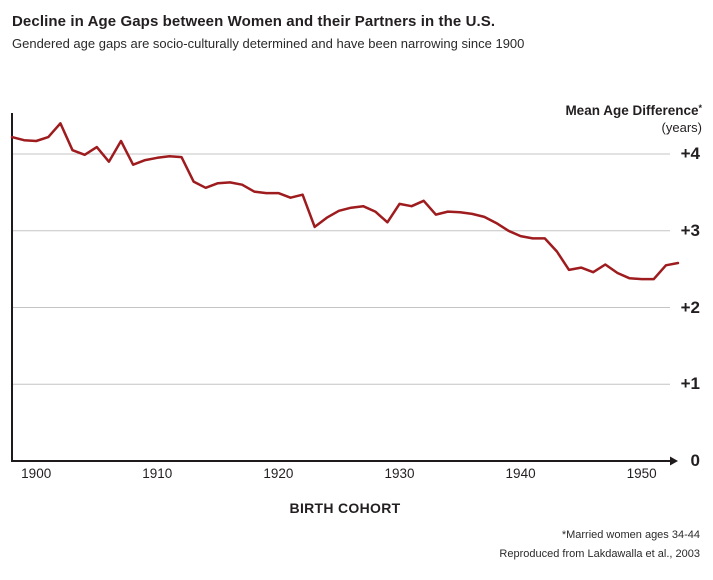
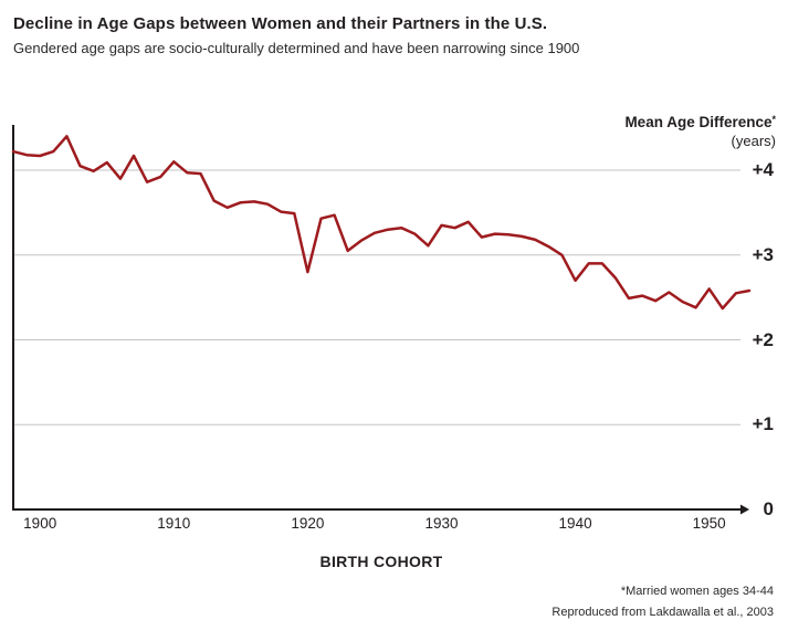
1910: 4.0 -> 4.1
1920: 3.5 -> 2.8
1940: 2.9 -> 2.7
1950: 2.4 -> 2.6
